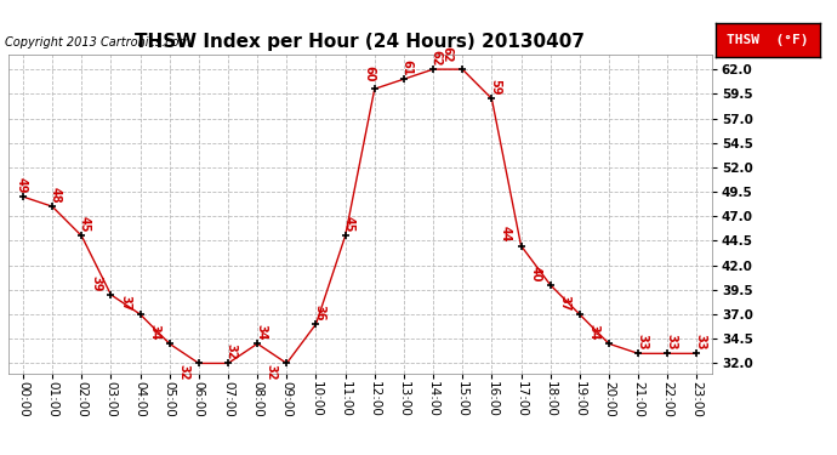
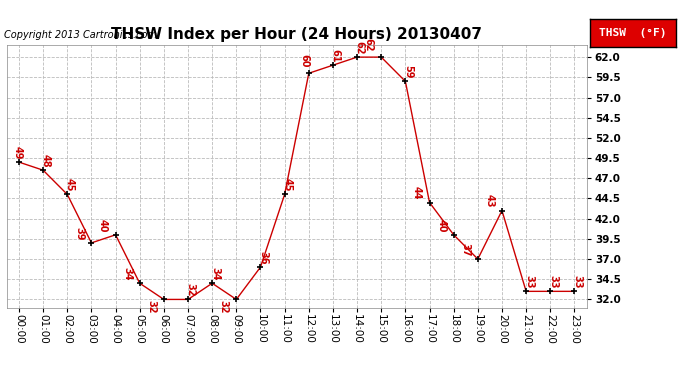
04:00: 37 -> 40
20:00: 34 -> 43
